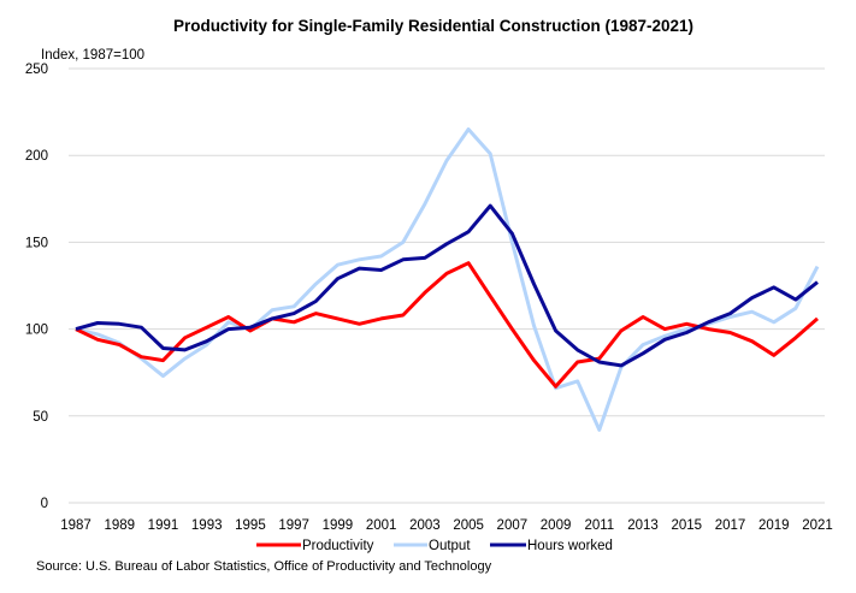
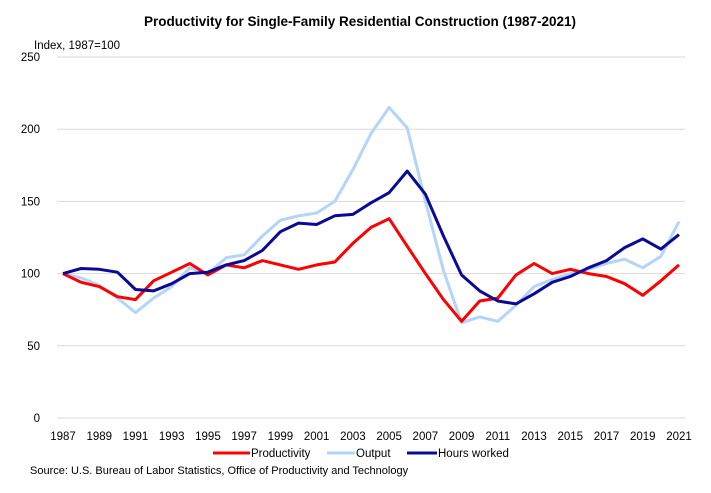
Output/2011: 42 -> 67
